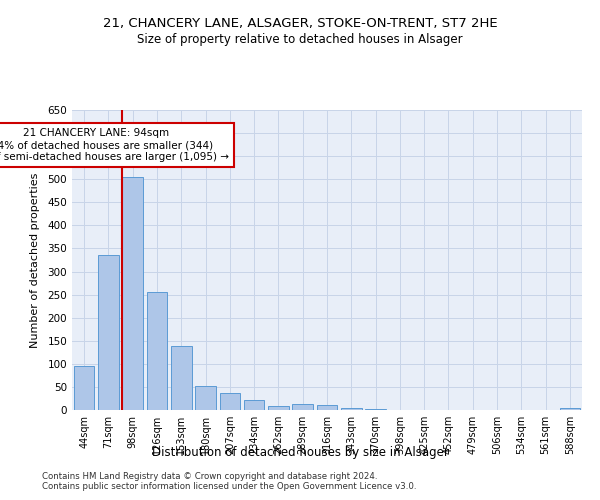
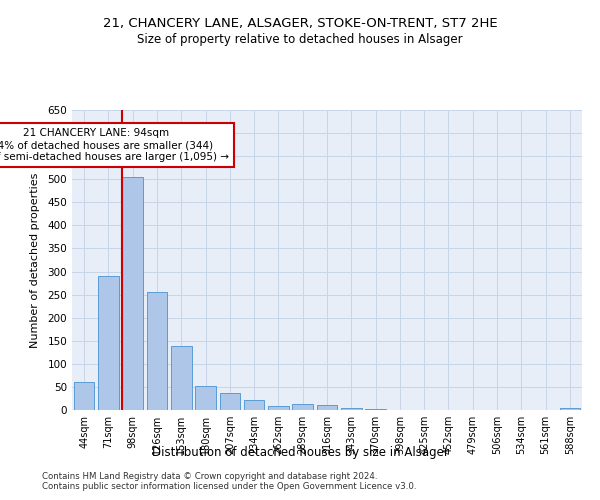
44sqm: 95 -> 60
71sqm: 335 -> 290
